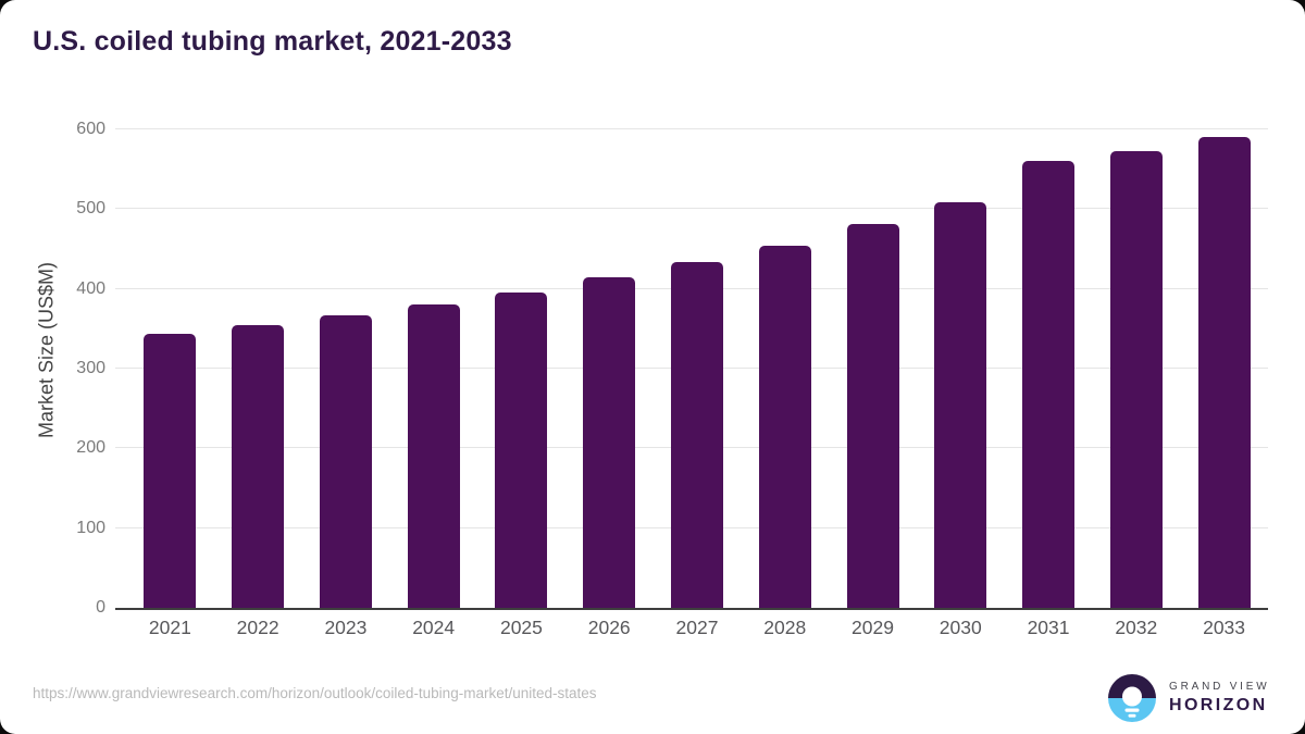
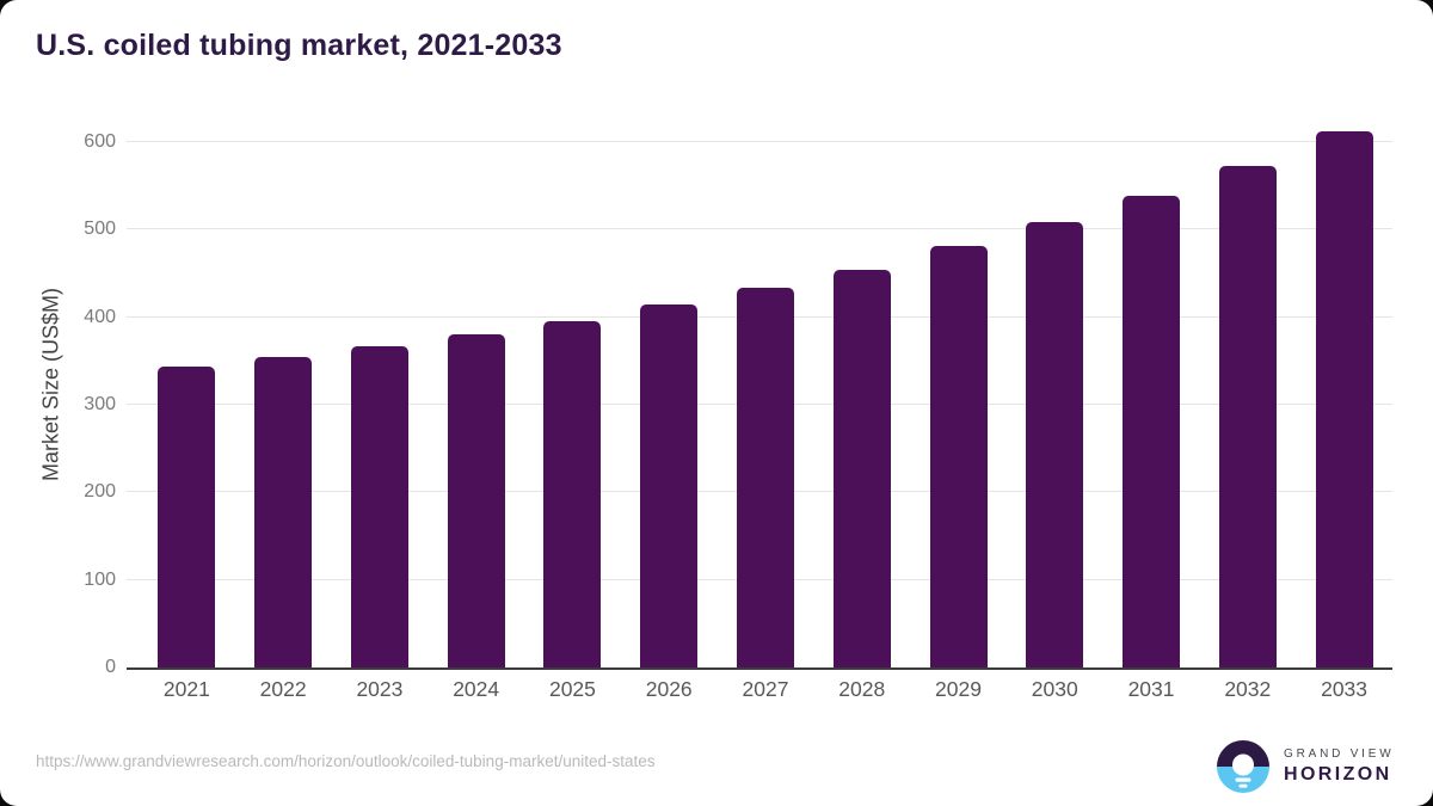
2031: 560 -> 540
2033: 590 -> 610
